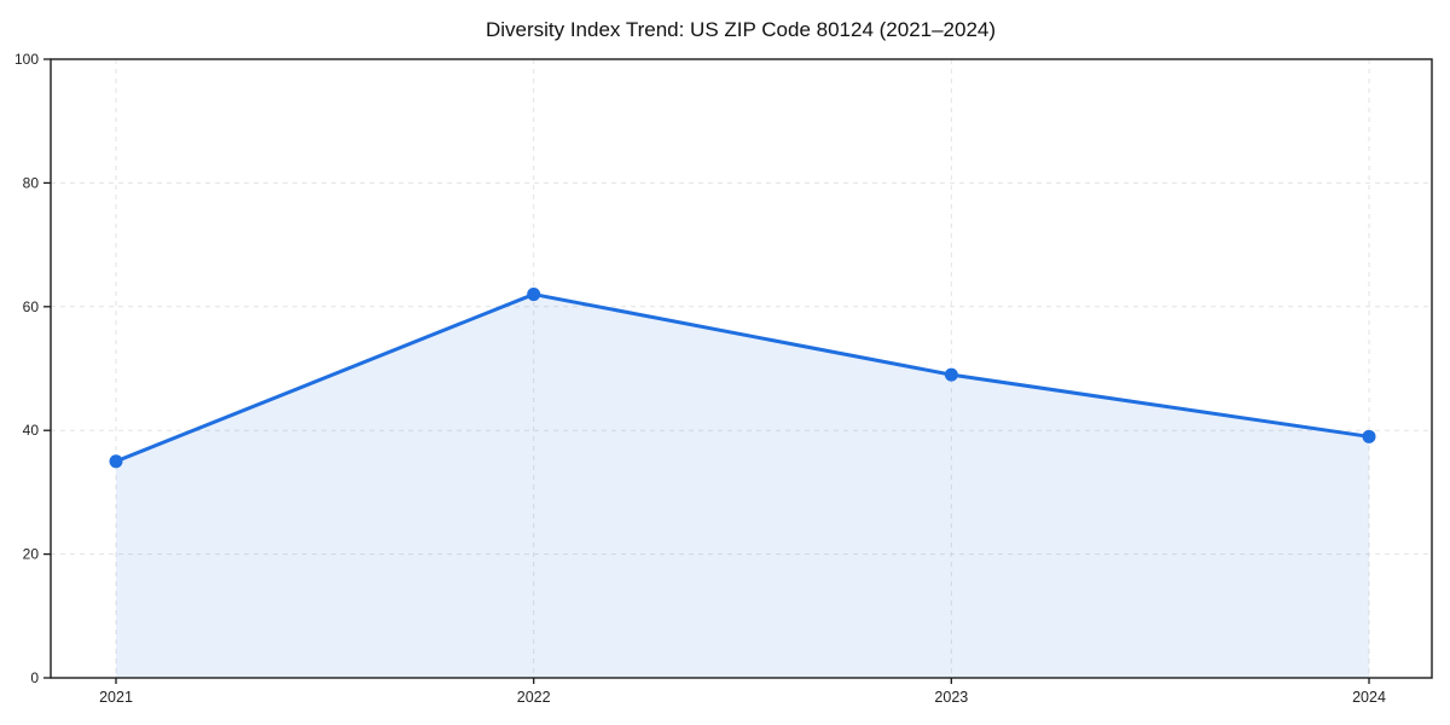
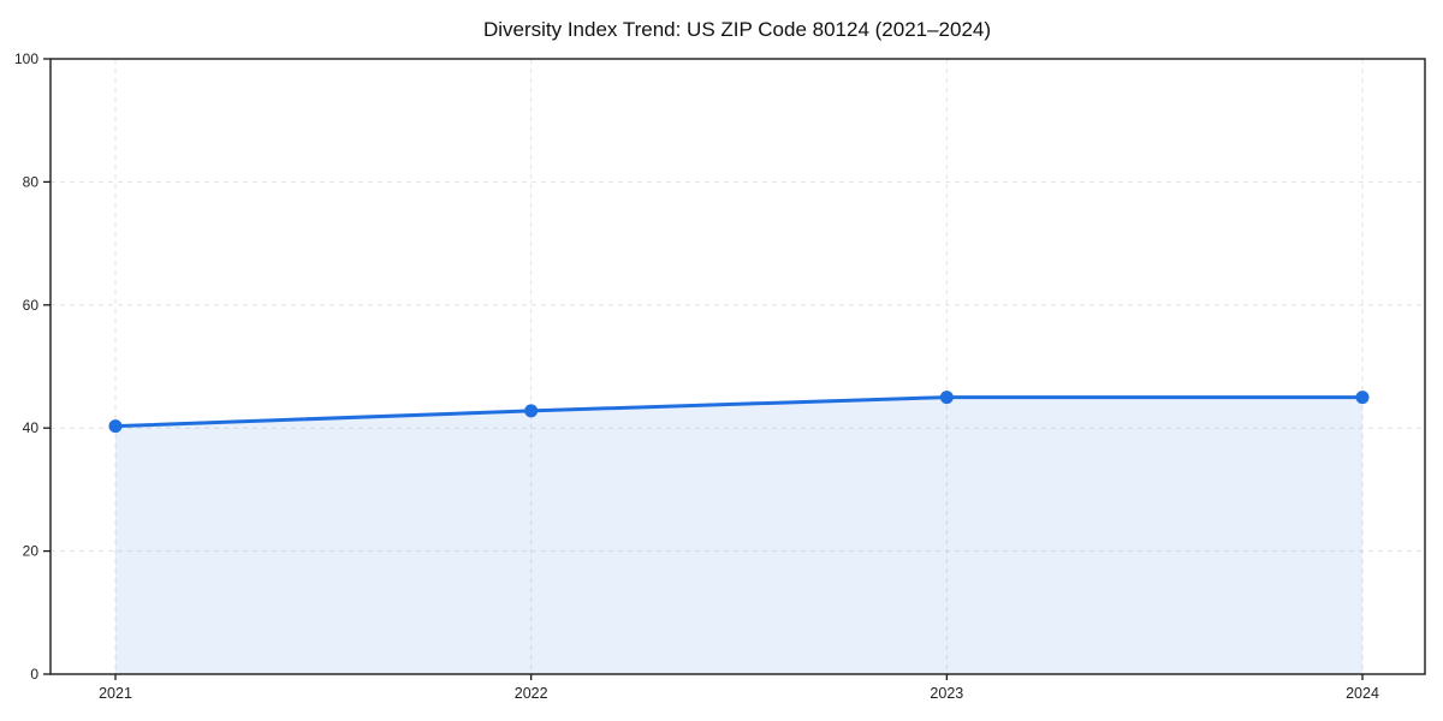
2021: 35 -> 40
2022: 62 -> 43
2023: 49 -> 45
2024: 39 -> 45
